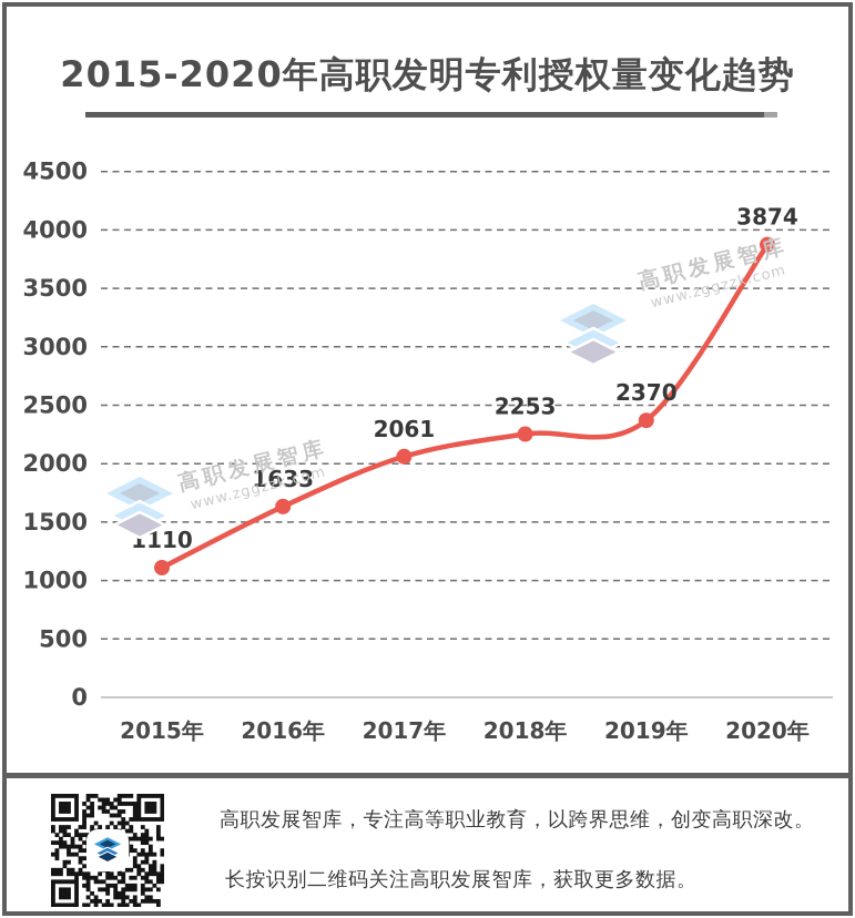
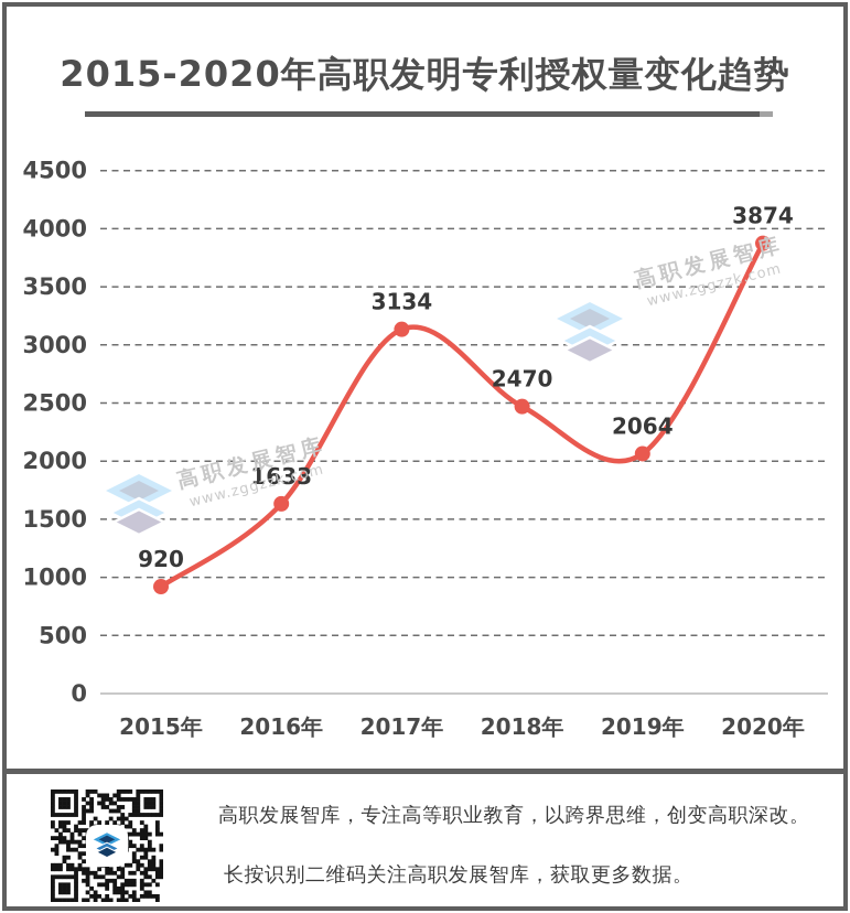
2015年: 1110 -> 920
2017年: 2061 -> 3134
2018年: 2253 -> 2470
2019年: 2370 -> 2064
